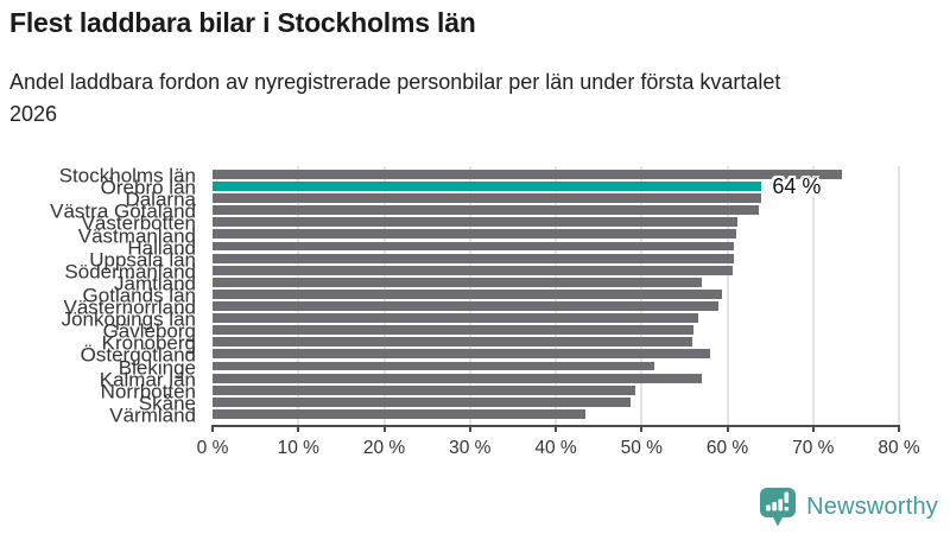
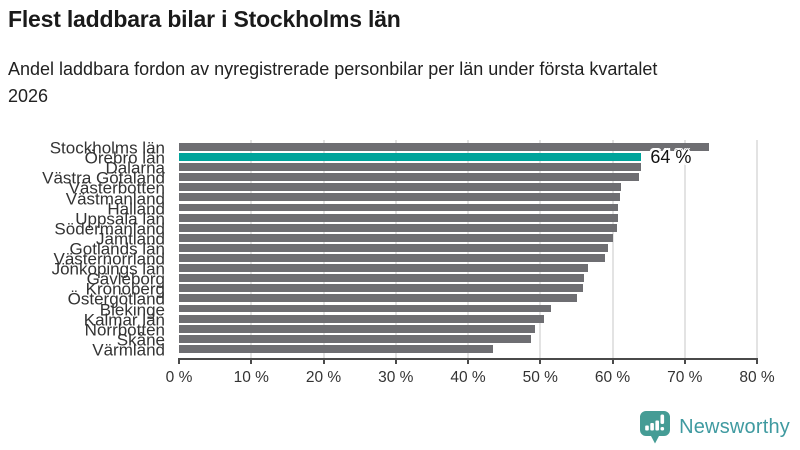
Jämtland: 57% -> 60%
Östergötland: 58% -> 55%
Kalmar län: 57% -> 50%
